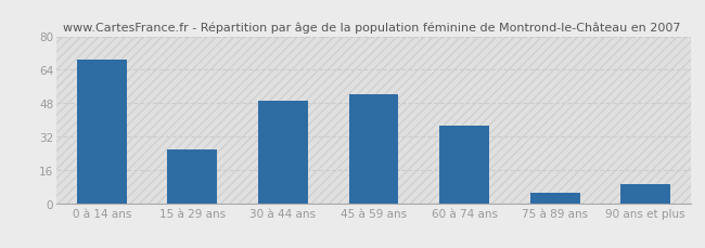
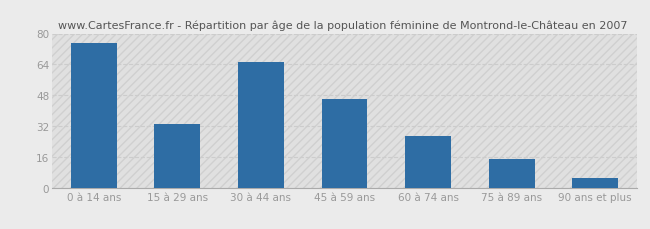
0 à 14 ans: 69 -> 75
15 à 29 ans: 26 -> 33
30 à 44 ans: 49 -> 65
45 à 59 ans: 52 -> 46
60 à 74 ans: 37 -> 27
75 à 89 ans: 5 -> 15
90 ans et plus: 9 -> 5
